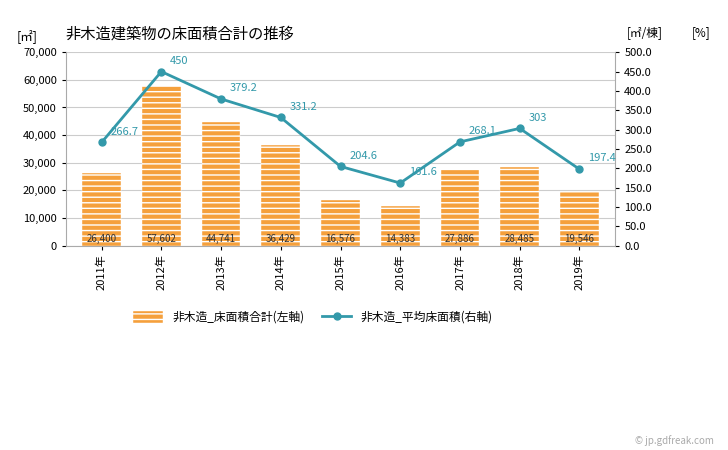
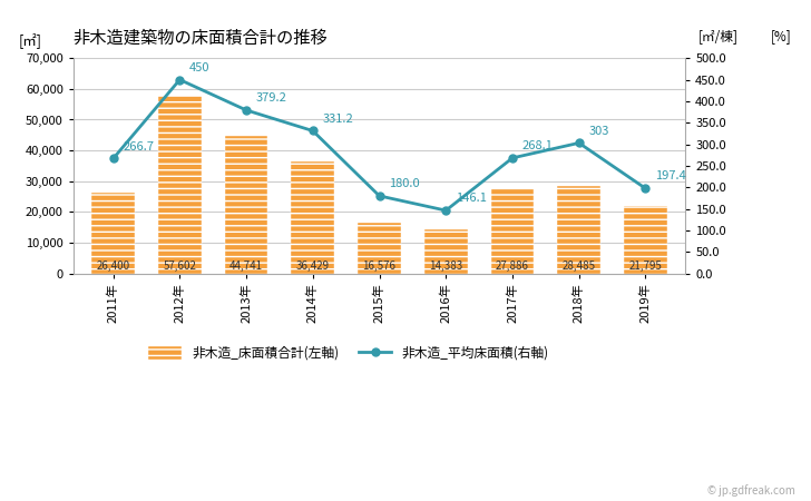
非木造_平均床面積(右軸)/2015年: 204.6 -> 180.0
非木造_平均床面積(右軸)/2016年: 161.6 -> 146.1
非木造_床面積合計(左軸)/2019年: 19,546 -> 21,795
